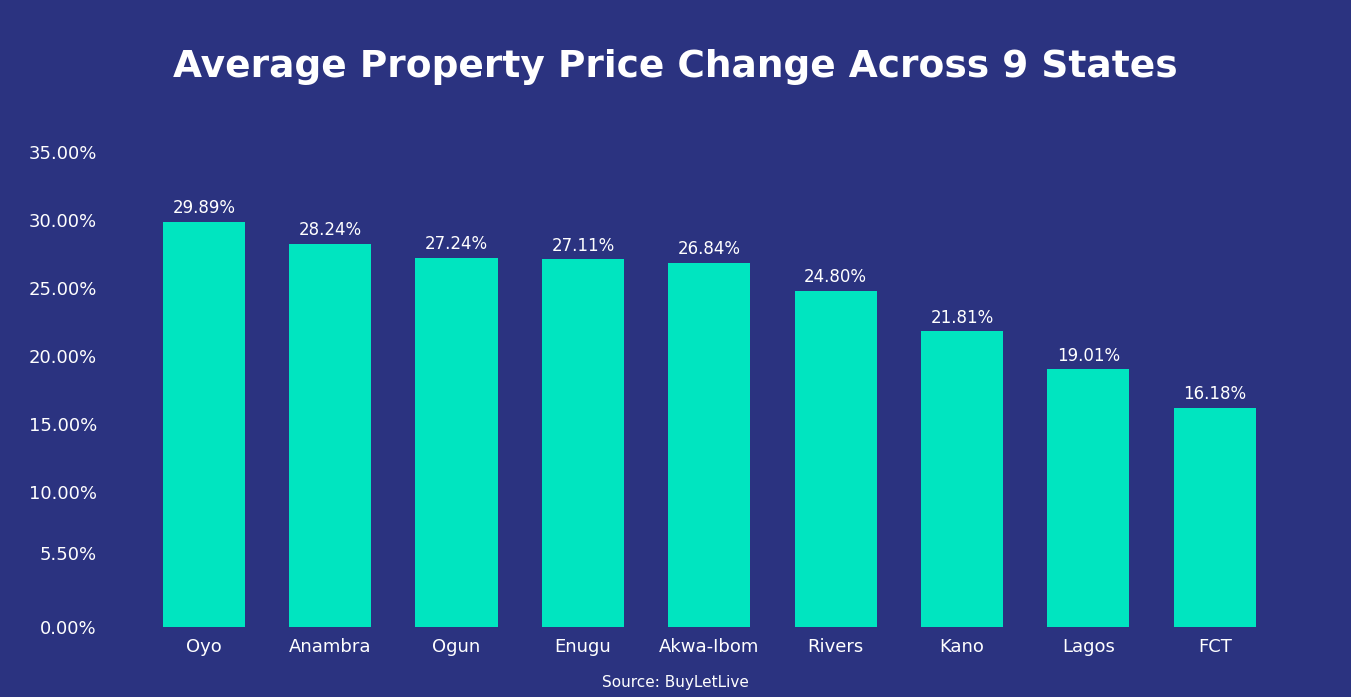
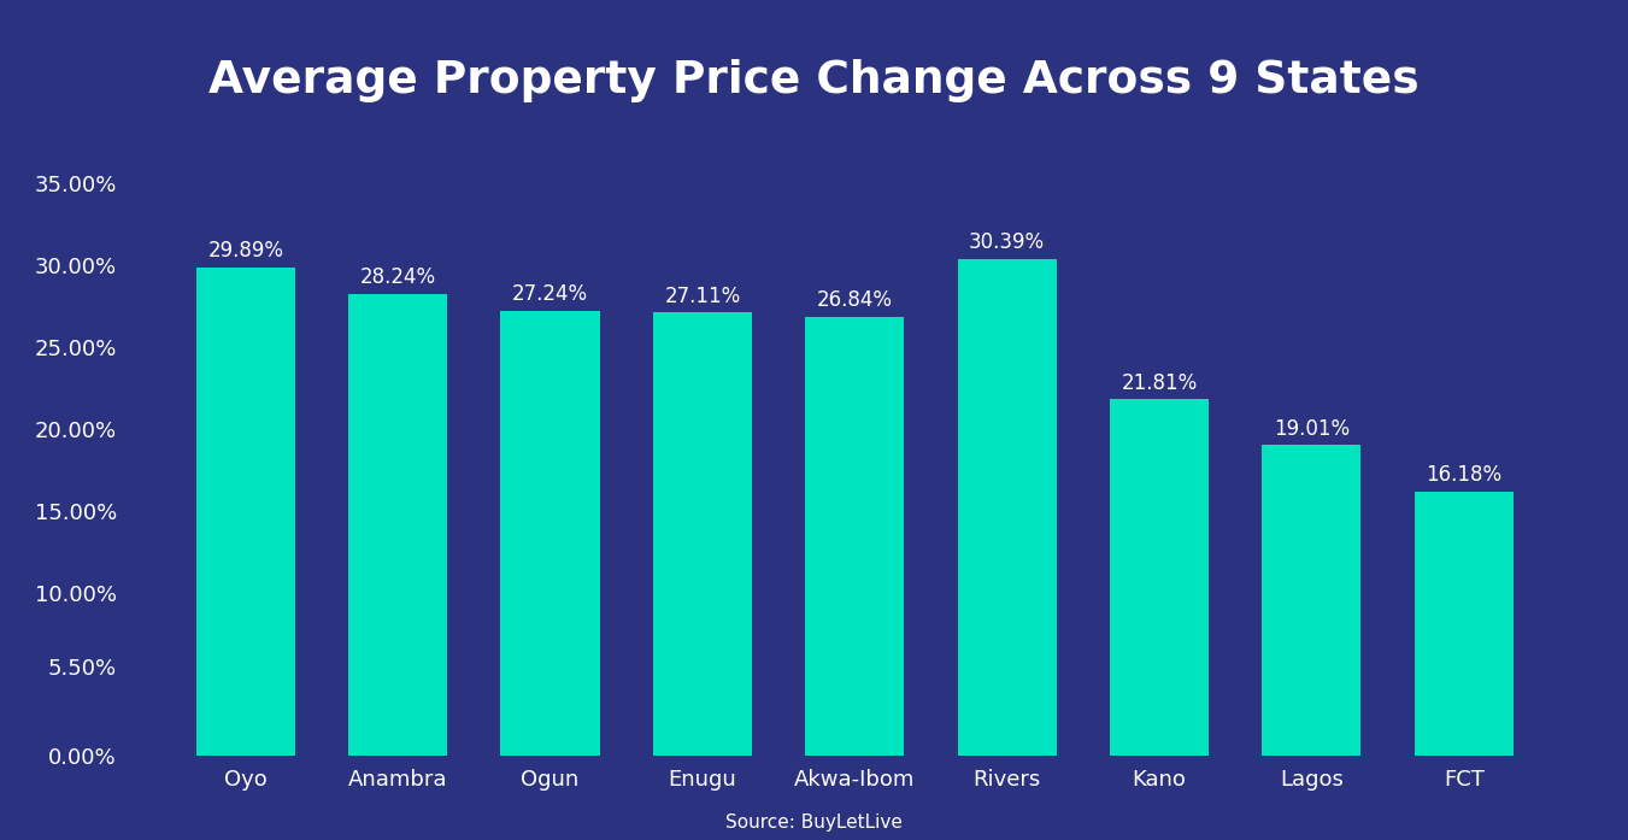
Rivers: 24.80% -> 30.39%
